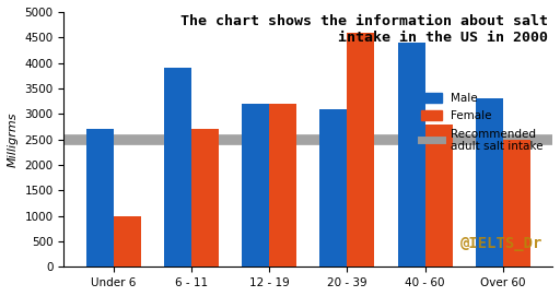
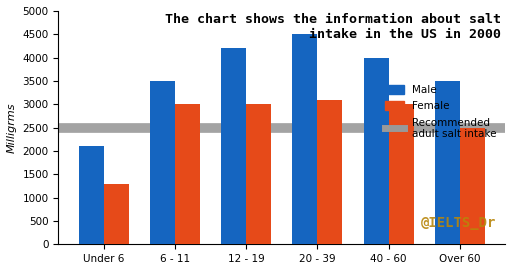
Male/Under 6: 2700 -> 2100
Female/Under 6: 1000 -> 1300
Male/6 - 11: 3900 -> 3500
Female/6 - 11: 2700 -> 3000
Male/12 - 19: 3200 -> 4200
Female/12 - 19: 3200 -> 3000
Male/20 - 39: 3100 -> 4500
Female/20 - 39: 4600 -> 3100
Male/40 - 60: 4400 -> 4000
Female/40 - 60: 2800 -> 3000
Male/Over 60: 3300 -> 3500
